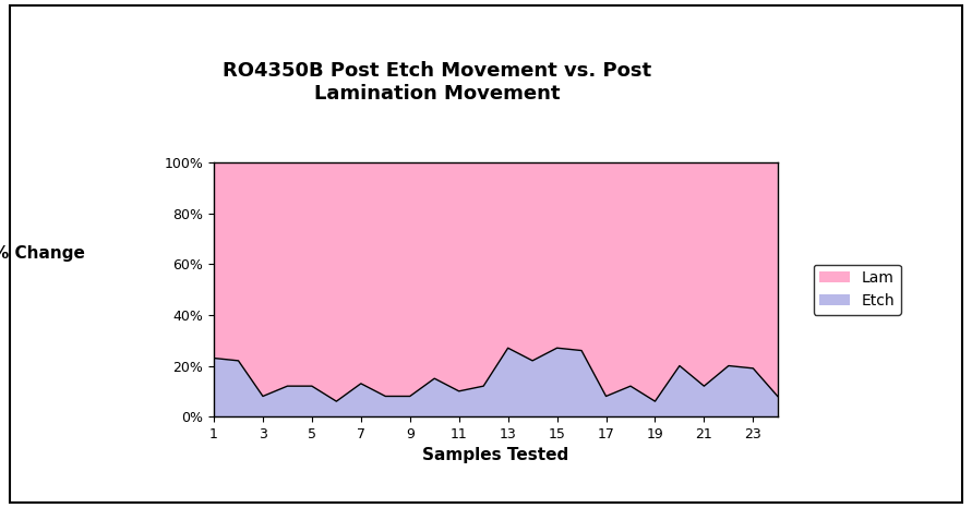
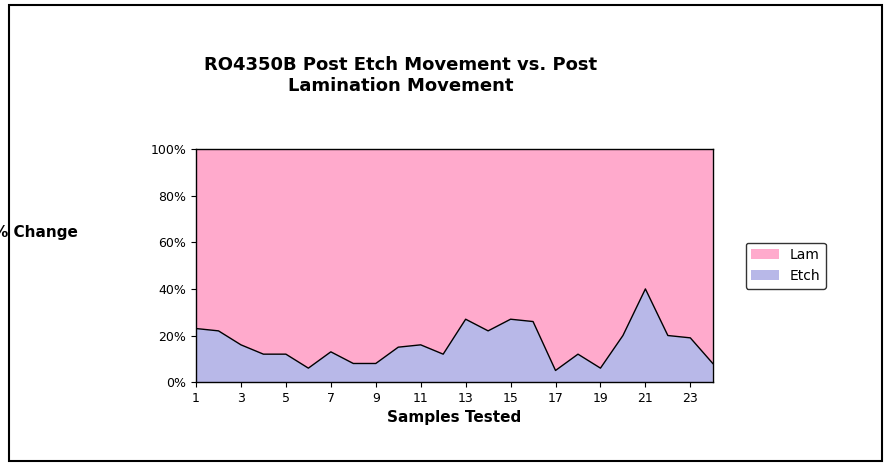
3: 8% -> 16%
11: 10% -> 16%
17: 8% -> 5%
21: 12% -> 40%
